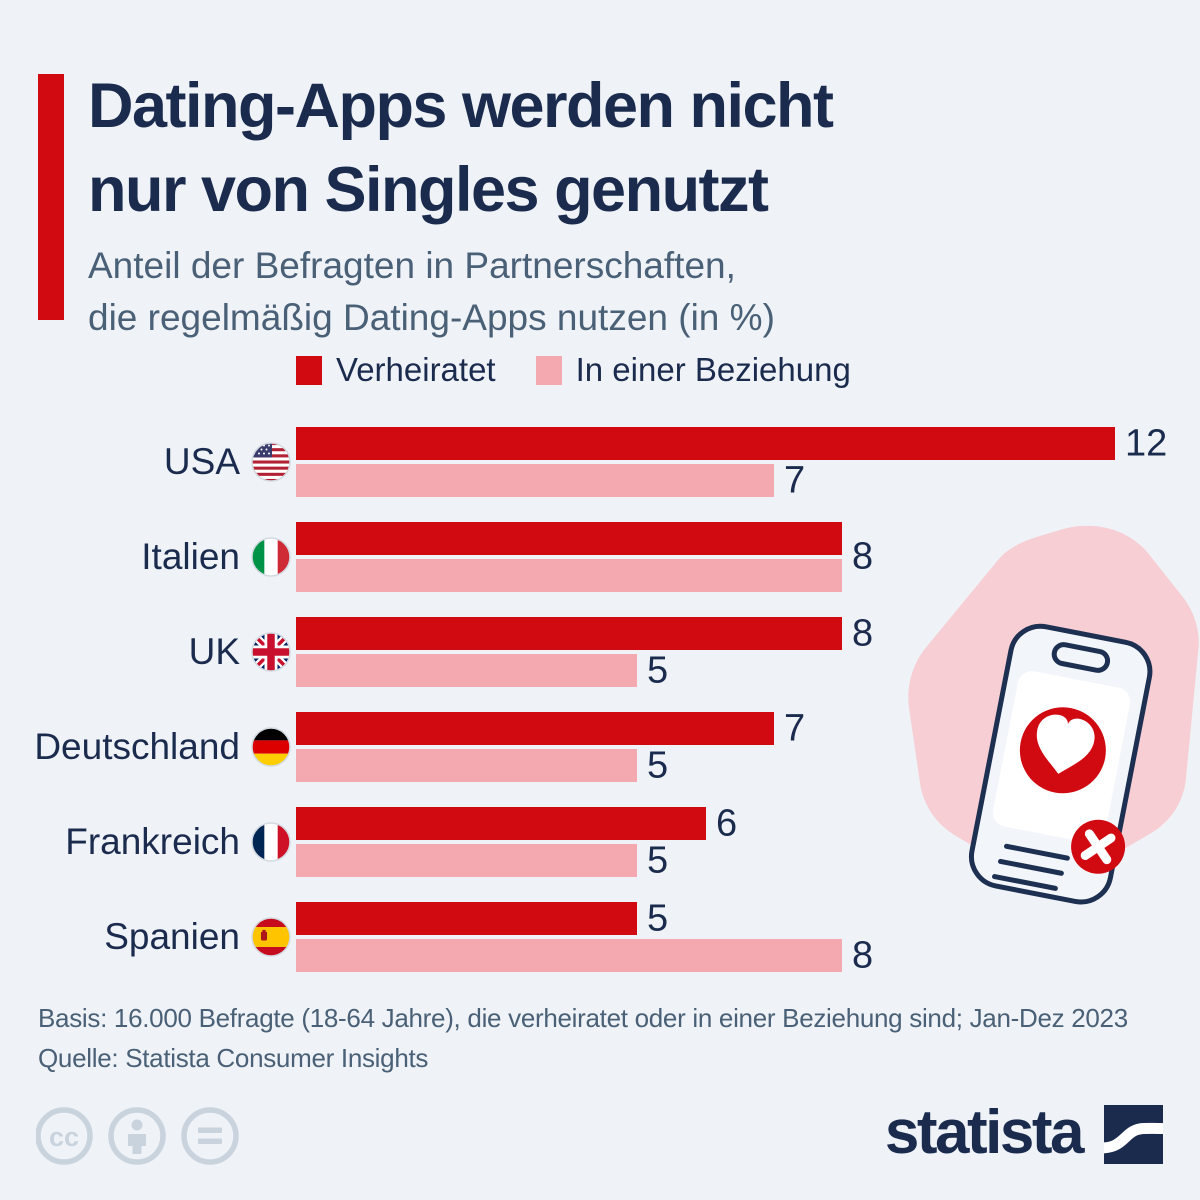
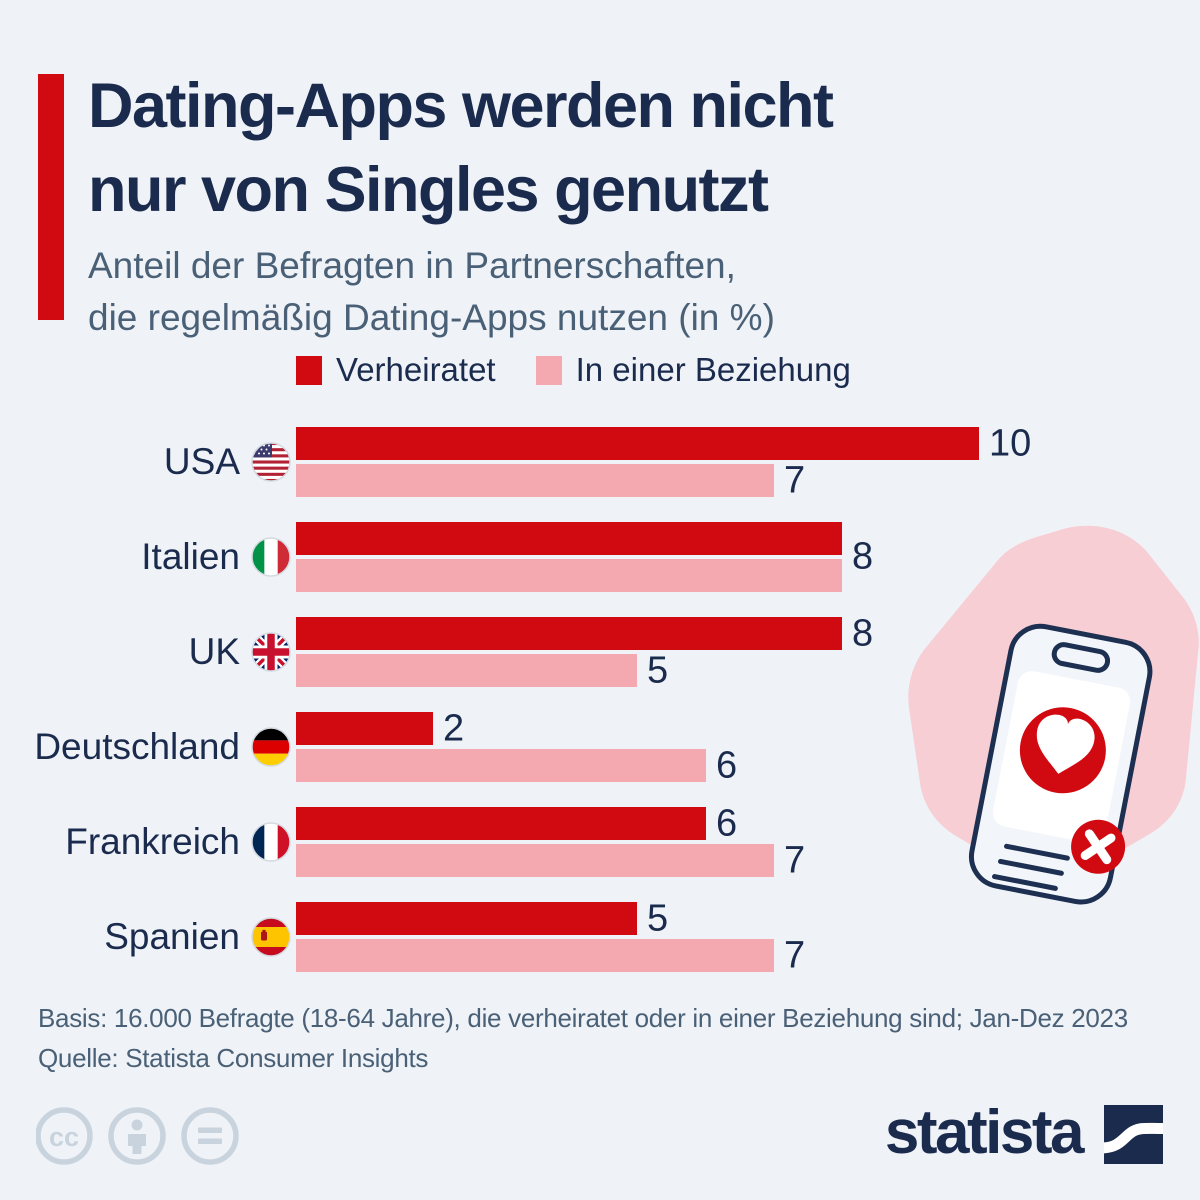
Verheiratet/USA: 12 -> 10
Verheiratet/Deutschland: 7 -> 2
In einer Beziehung/Deutschland: 5 -> 6
In einer Beziehung/Frankreich: 5 -> 7
In einer Beziehung/Spanien: 8 -> 7
